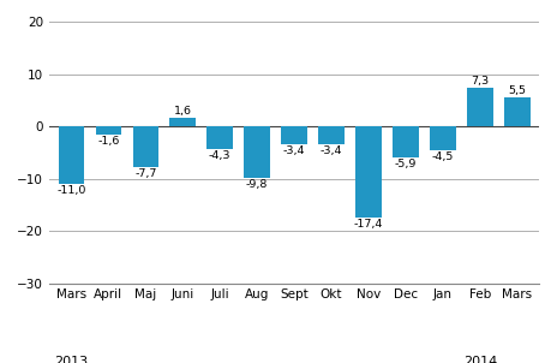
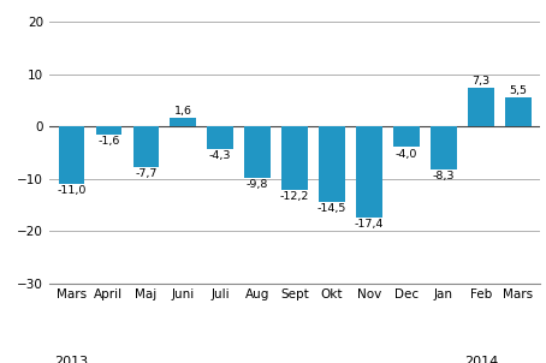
Sept: -3,4 -> -12,2
Okt: -3,4 -> -14,5
Dec: -5,9 -> -4,0
Jan: -4,5 -> -8,3
